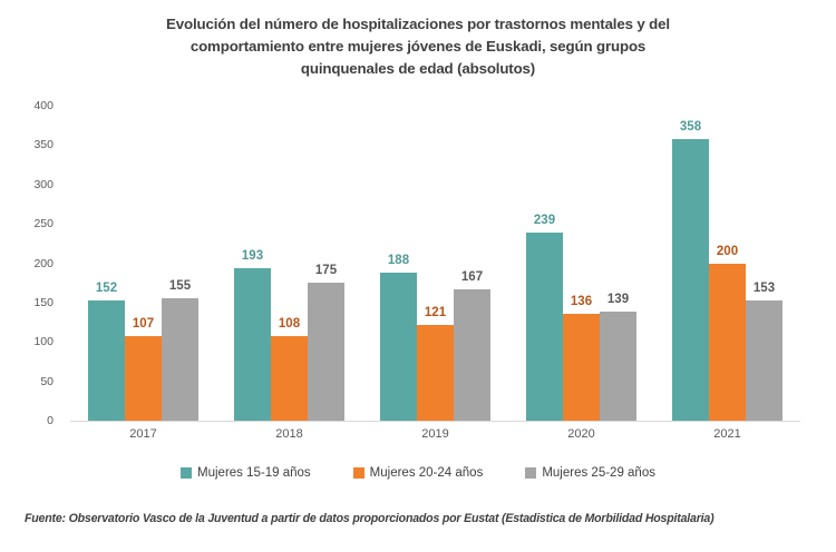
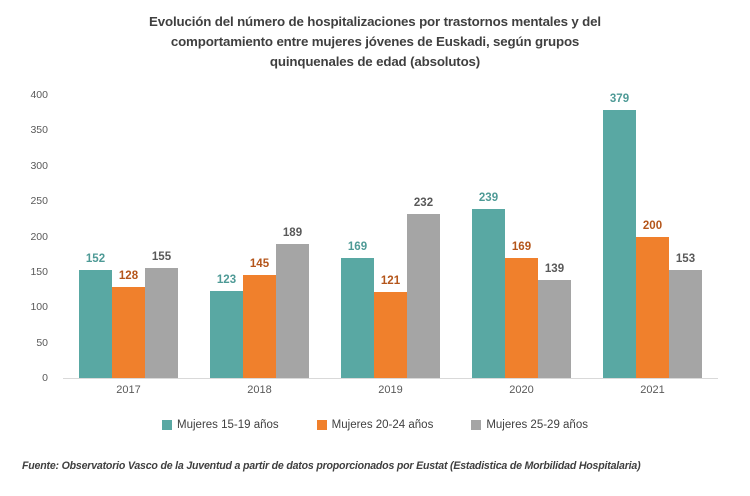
Mujeres 20-24 años/2017: 107 -> 128
Mujeres 15-19 años/2018: 193 -> 123
Mujeres 20-24 años/2018: 108 -> 145
Mujeres 25-29 años/2018: 175 -> 189
Mujeres 15-19 años/2019: 188 -> 169
Mujeres 25-29 años/2019: 167 -> 232
Mujeres 20-24 años/2020: 136 -> 169
Mujeres 15-19 años/2021: 358 -> 379
